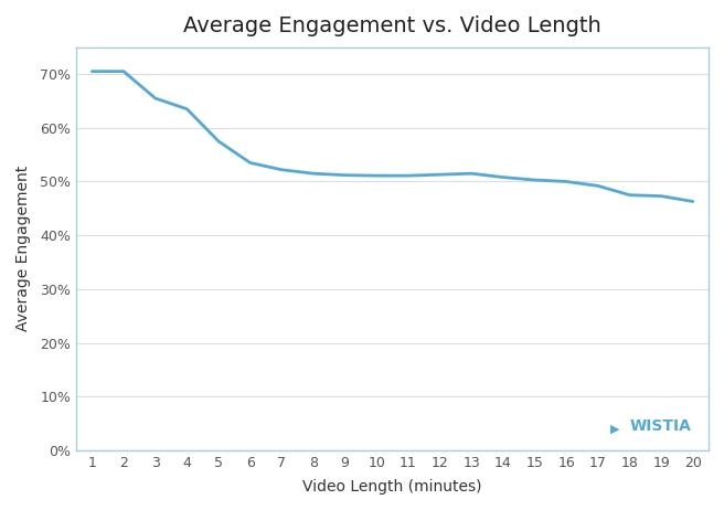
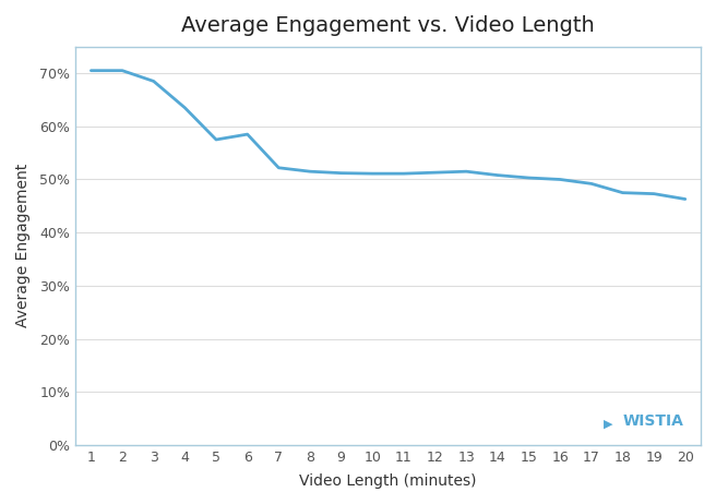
3: 65.5% -> 68.5%
6: 53.5% -> 58.5%
